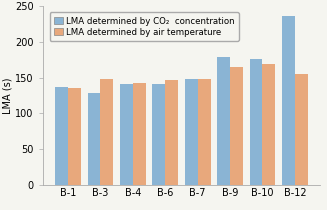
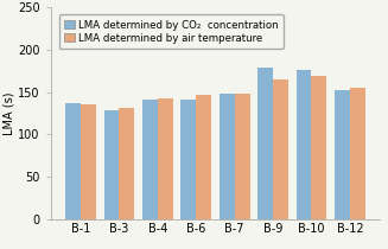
LMA determined by air temperature/B-3: 148 -> 131
LMA determined by CO₂ concentration/B-12: 236 -> 153
